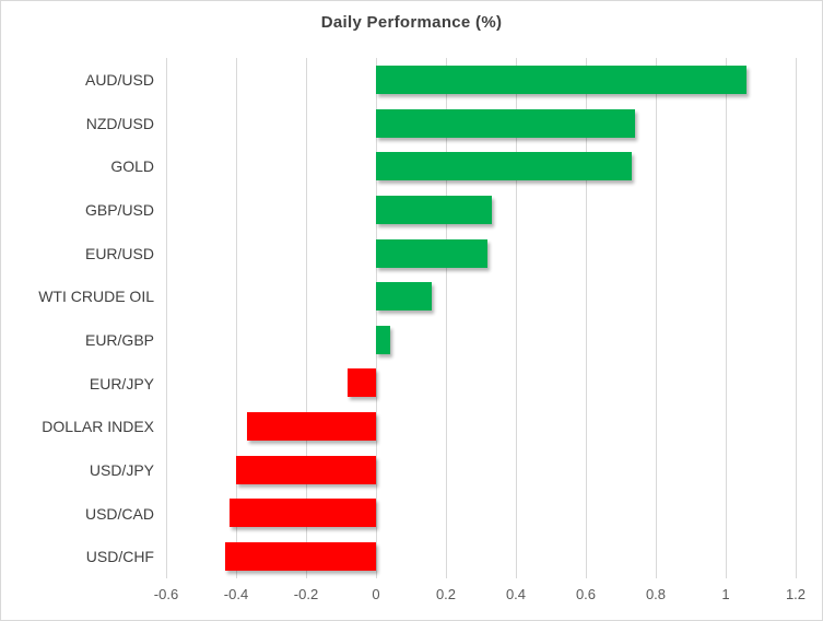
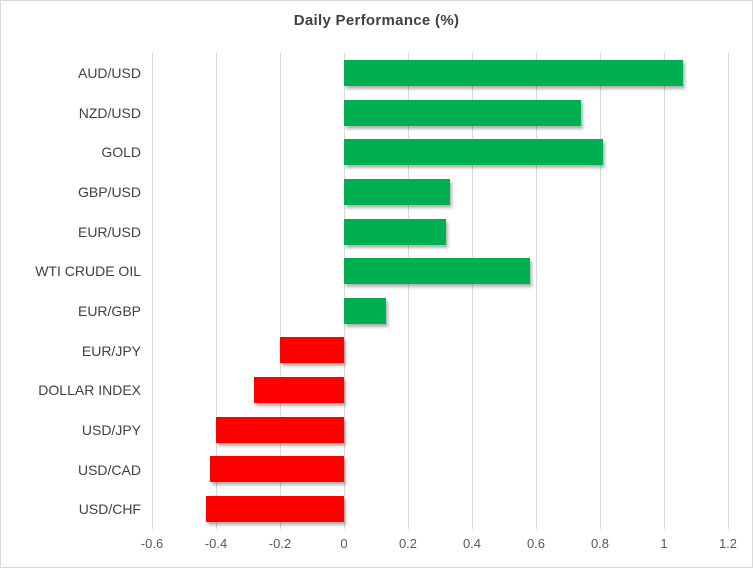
GOLD: 0.73 -> 0.81
WTI CRUDE OIL: 0.16 -> 0.58
EUR/GBP: 0.04 -> 0.13
EUR/JPY: -0.08 -> -0.20
DOLLAR INDEX: -0.37 -> -0.28
